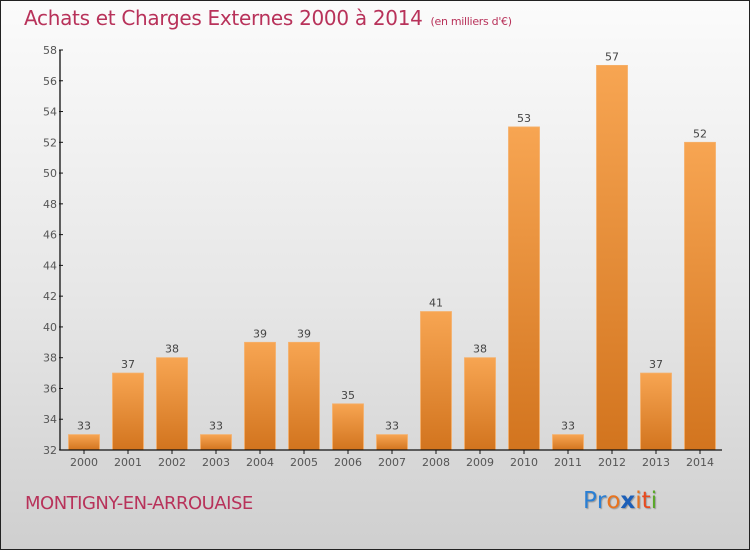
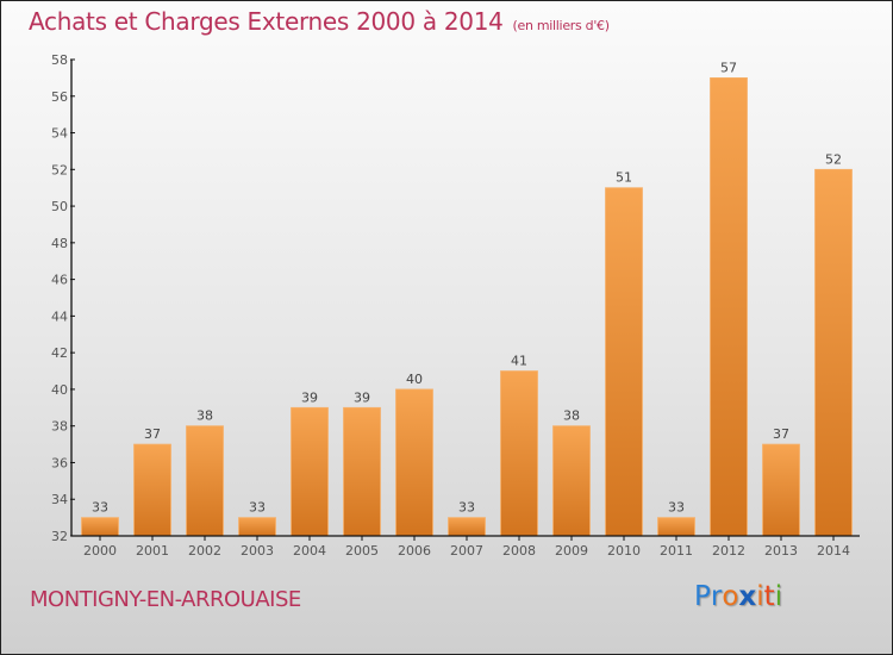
2006: 35 -> 40
2010: 53 -> 51
